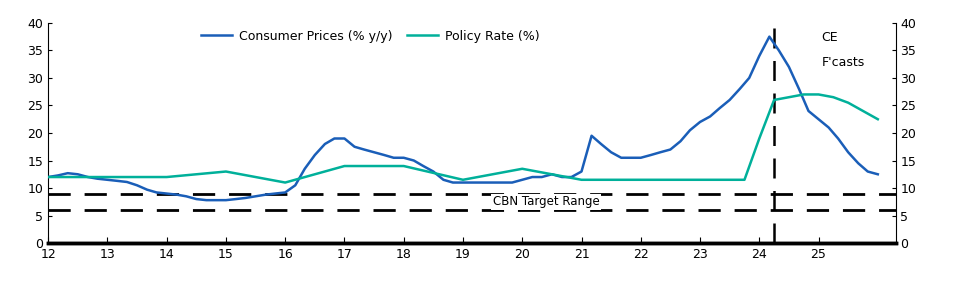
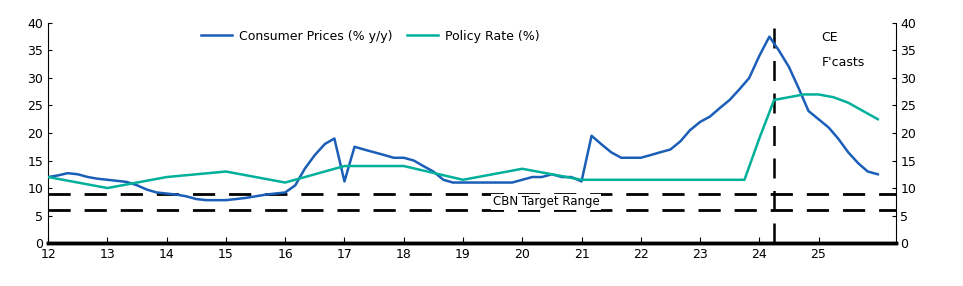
Policy Rate (%)/13: 12.0 -> 10.0
Consumer Prices (% y/y)/17: 19.0 -> 11.2
Consumer Prices (% y/y)/21: 13.0 -> 11.2
